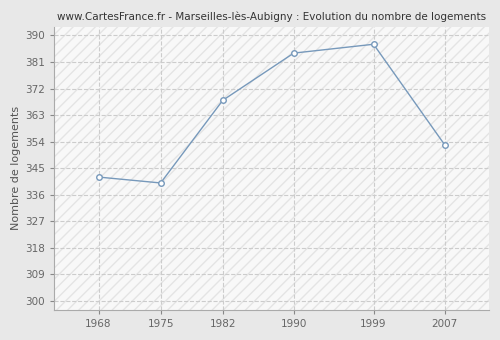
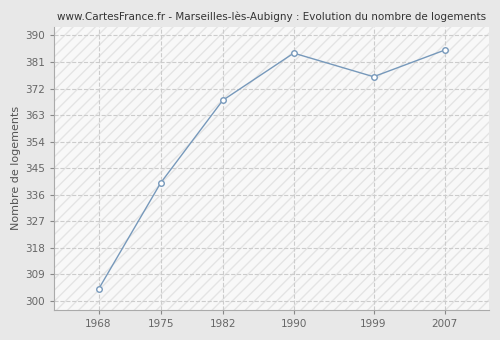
1968: 342 -> 304
1999: 387 -> 376
2007: 353 -> 385
